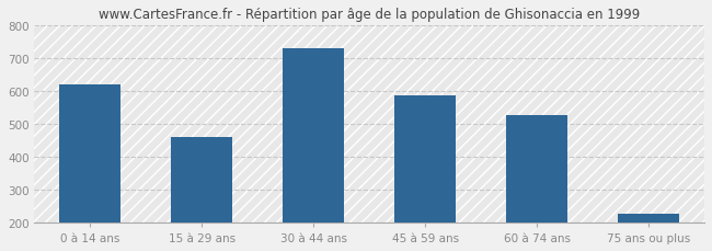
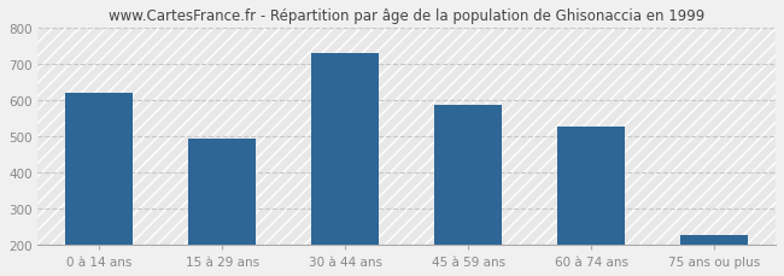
15 à 29 ans: 460 -> 493
